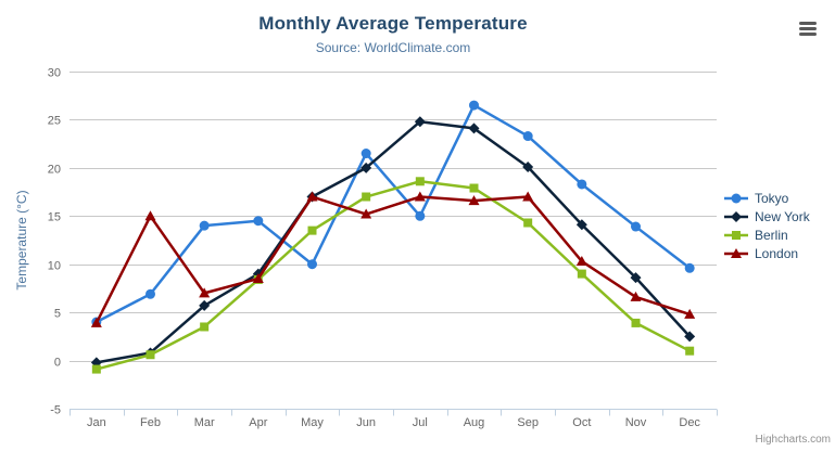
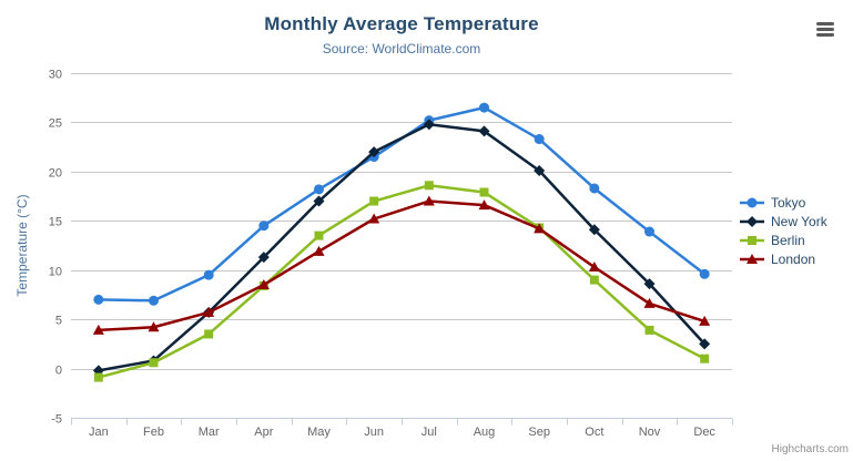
Tokyo/Jan: 4 -> 7
London/Feb: 15 -> 4
Tokyo/Mar: 14 -> 10
London/Mar: 7 -> 6
New York/Apr: 9 -> 11
Tokyo/May: 10 -> 18
London/May: 17 -> 12
New York/Jun: 20 -> 22
Tokyo/Jul: 15 -> 25
London/Sep: 17 -> 14
